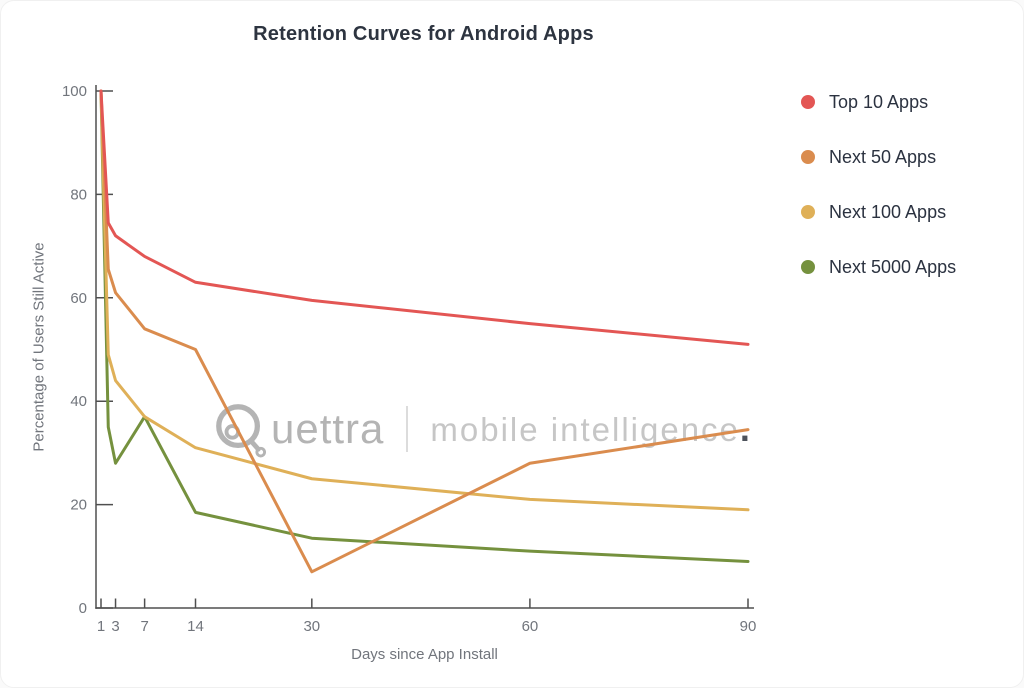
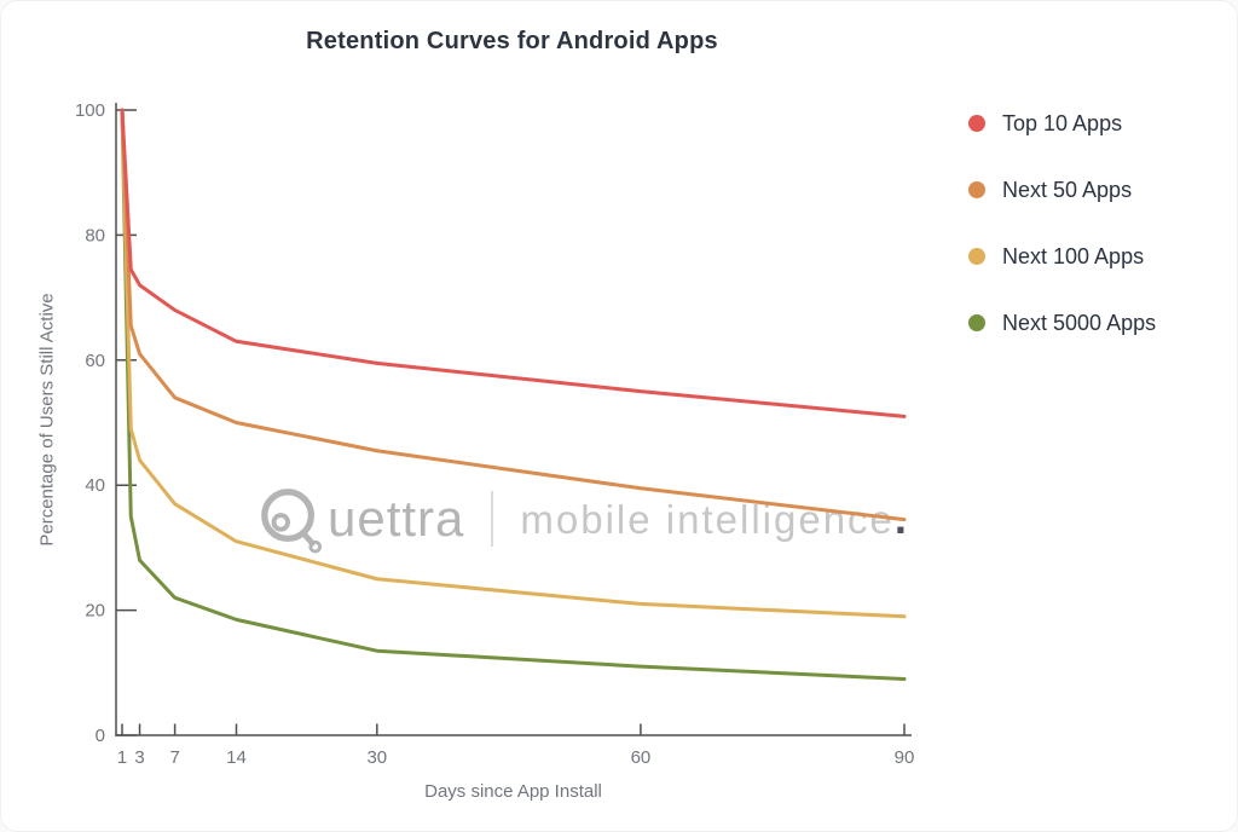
Next 5000 Apps/7: 37 -> 22
Next 50 Apps/30: 7 -> 46
Next 50 Apps/60: 28 -> 40
